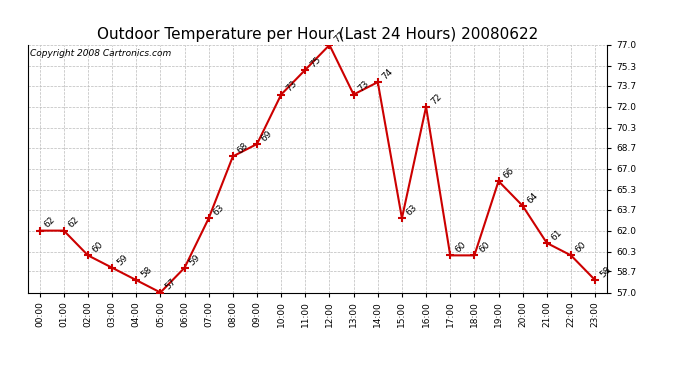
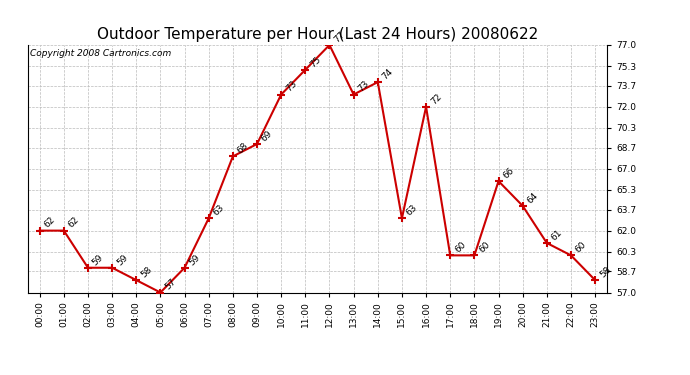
02:00: 60 -> 59
